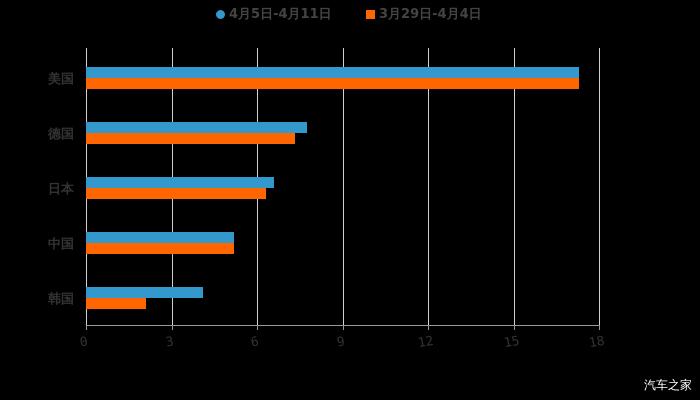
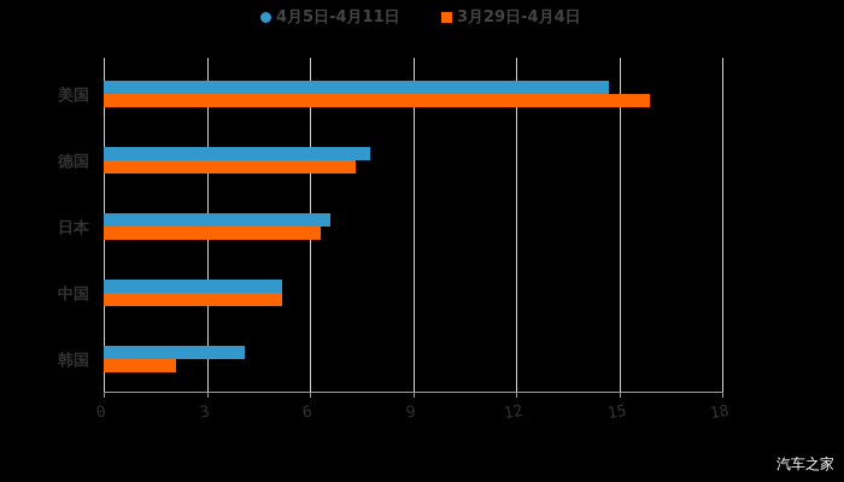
4月5日-4月11日/美国: 17.3 -> 14.7
3月29日-4月4日/美国: 17.3 -> 15.9
